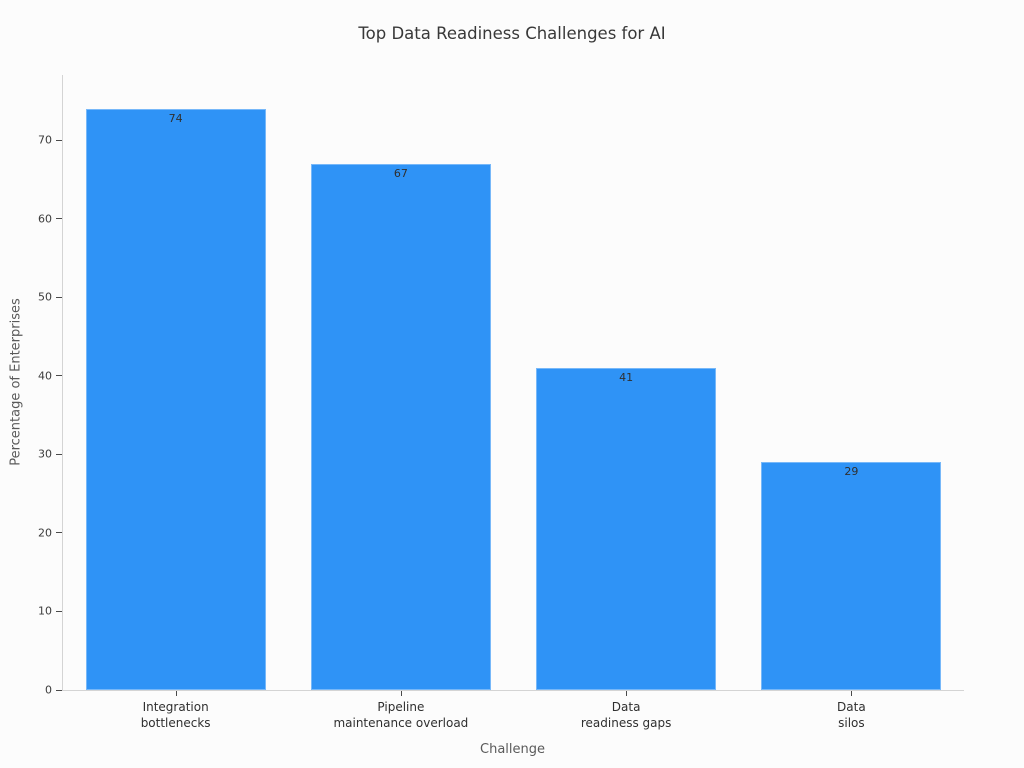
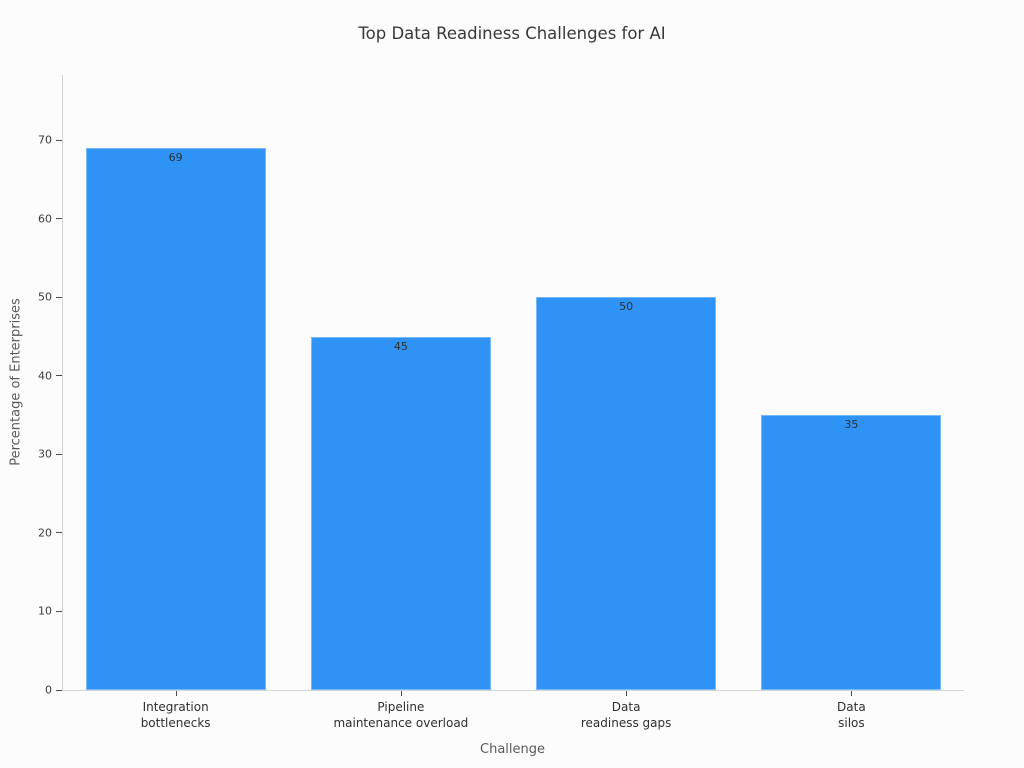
Integration bottlenecks: 74 -> 69
Pipeline maintenance overload: 67 -> 45
Data readiness gaps: 41 -> 50
Data silos: 29 -> 35
